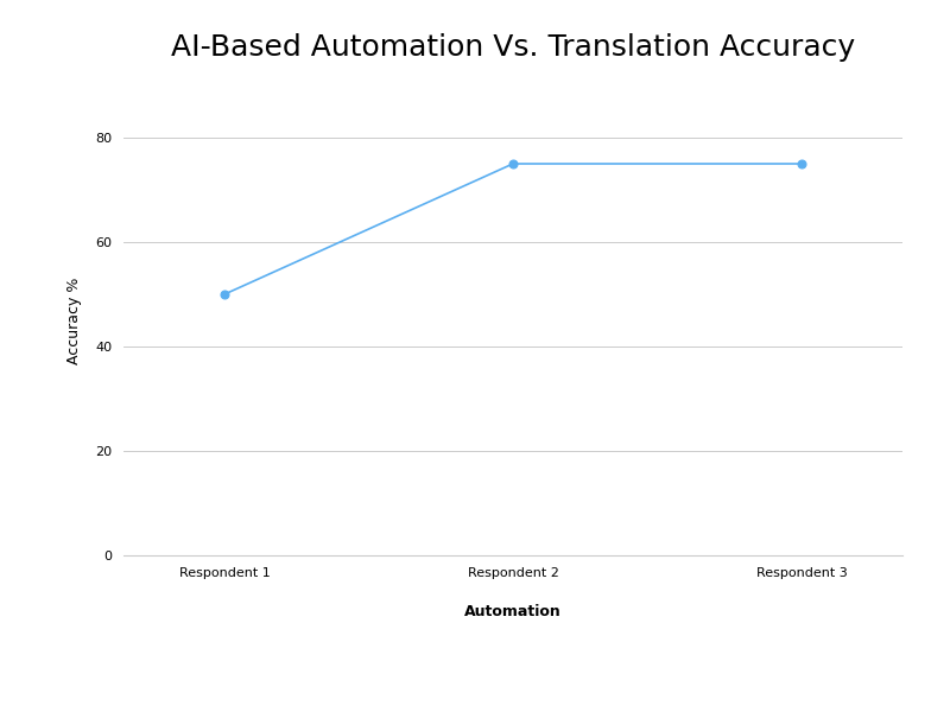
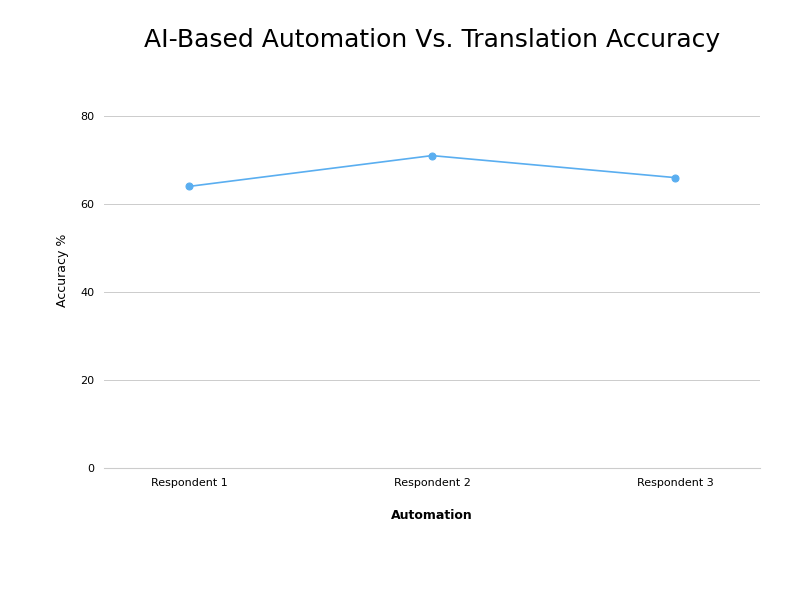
Respondent 1: 50 -> 64
Respondent 2: 75 -> 71
Respondent 3: 75 -> 66
